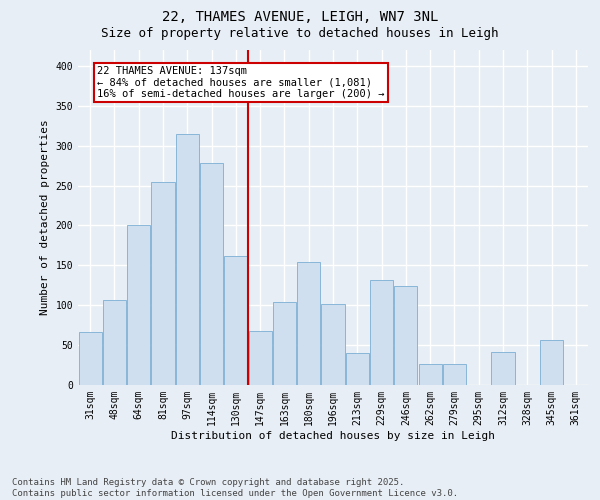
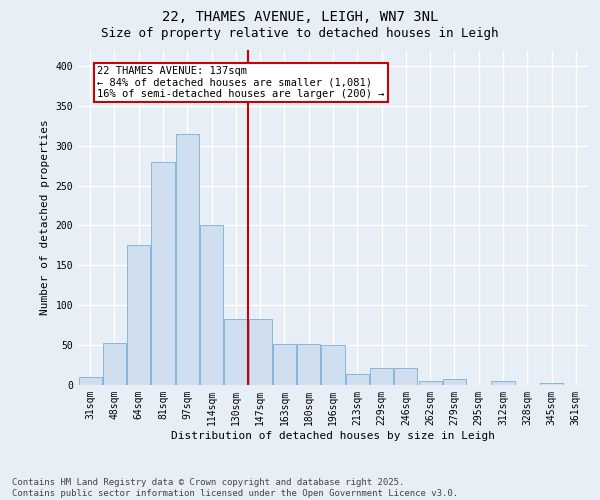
31sqm: 66 -> 10
48sqm: 106 -> 53
64sqm: 200 -> 175
81sqm: 254 -> 280
114sqm: 278 -> 201
130sqm: 162 -> 83
147sqm: 68 -> 83
163sqm: 104 -> 52
180sqm: 154 -> 51
196sqm: 102 -> 50
213sqm: 40 -> 14
229sqm: 132 -> 21
246sqm: 124 -> 21
262sqm: 26 -> 5
279sqm: 26 -> 7
312sqm: 42 -> 5
345sqm: 56 -> 2
